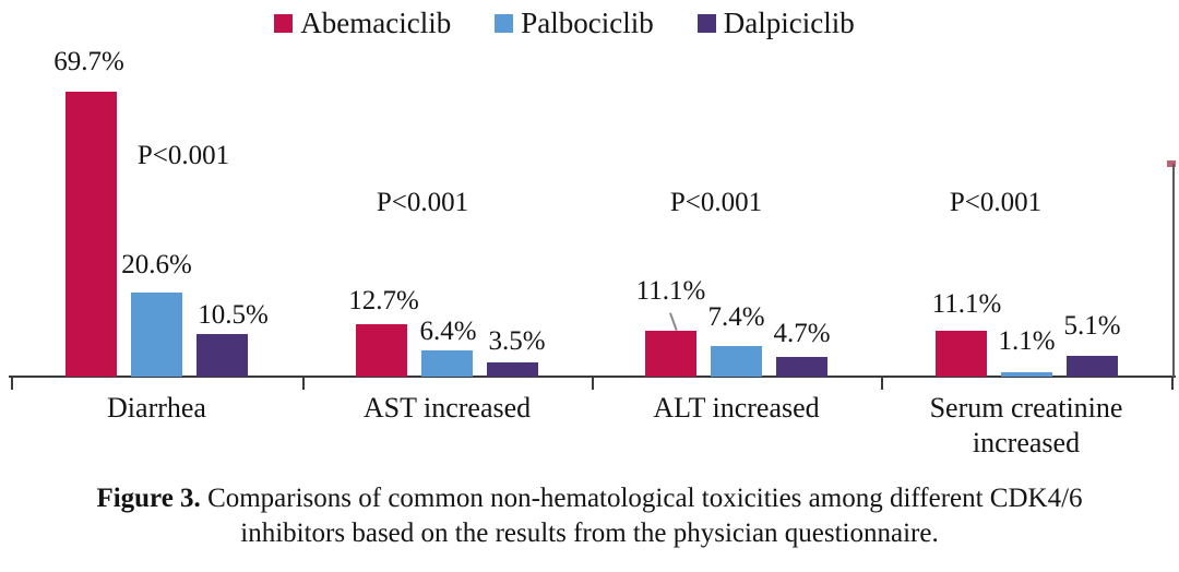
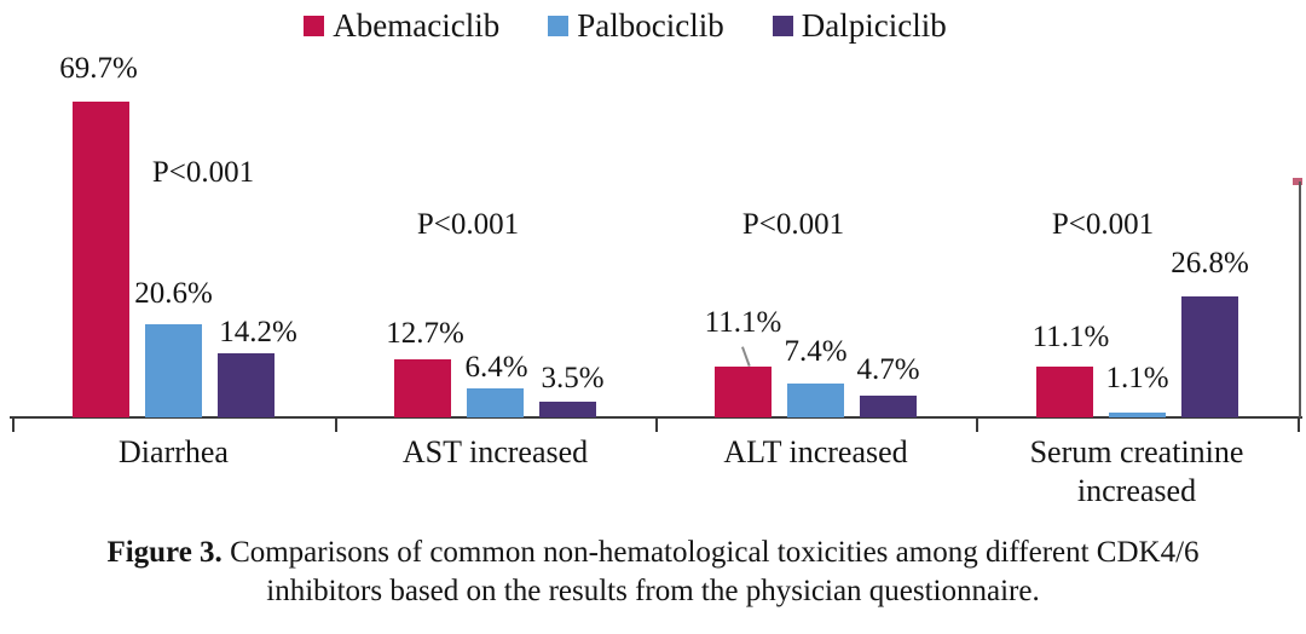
Dalpiciclib/Diarrhea: 10.5% -> 14.2%
Dalpiciclib/Serum creatinine increased: 5.1% -> 26.8%
